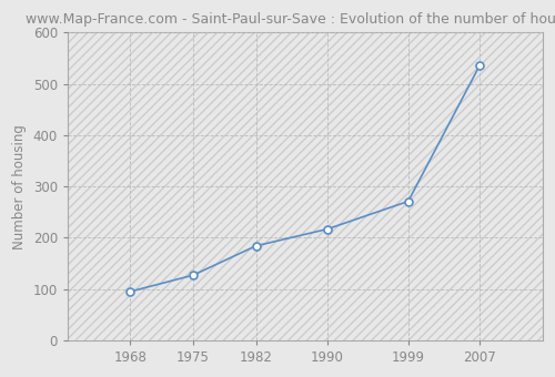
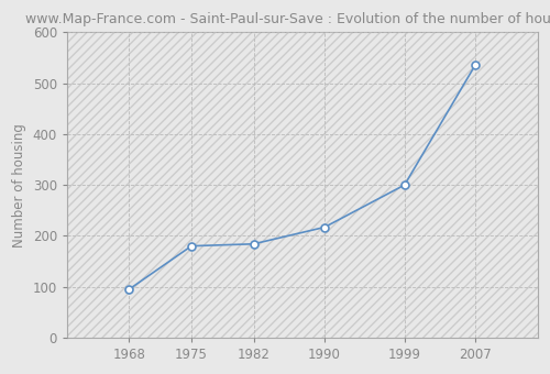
1975: 127 -> 180
1999: 271 -> 300
